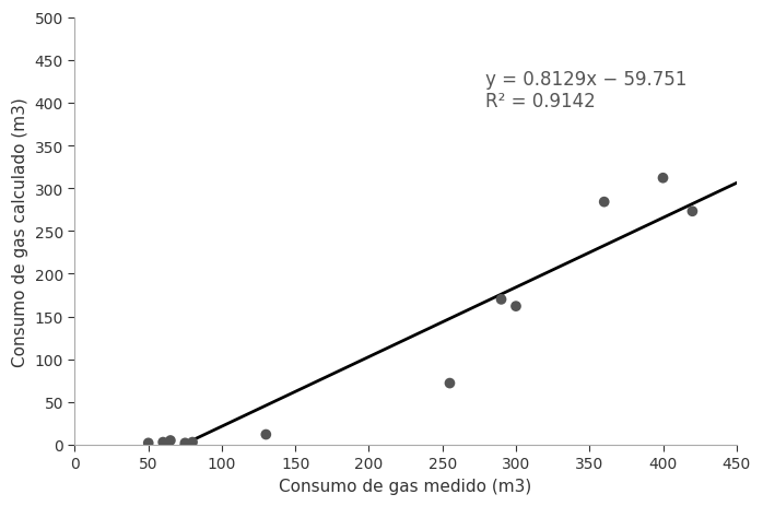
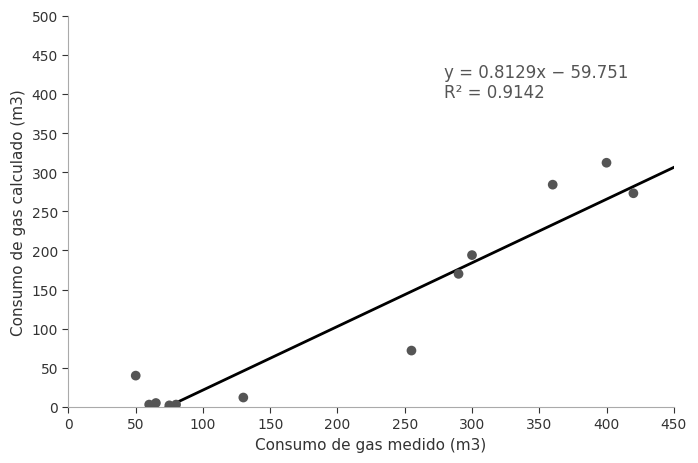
50: 2 -> 40
300: 162 -> 194
